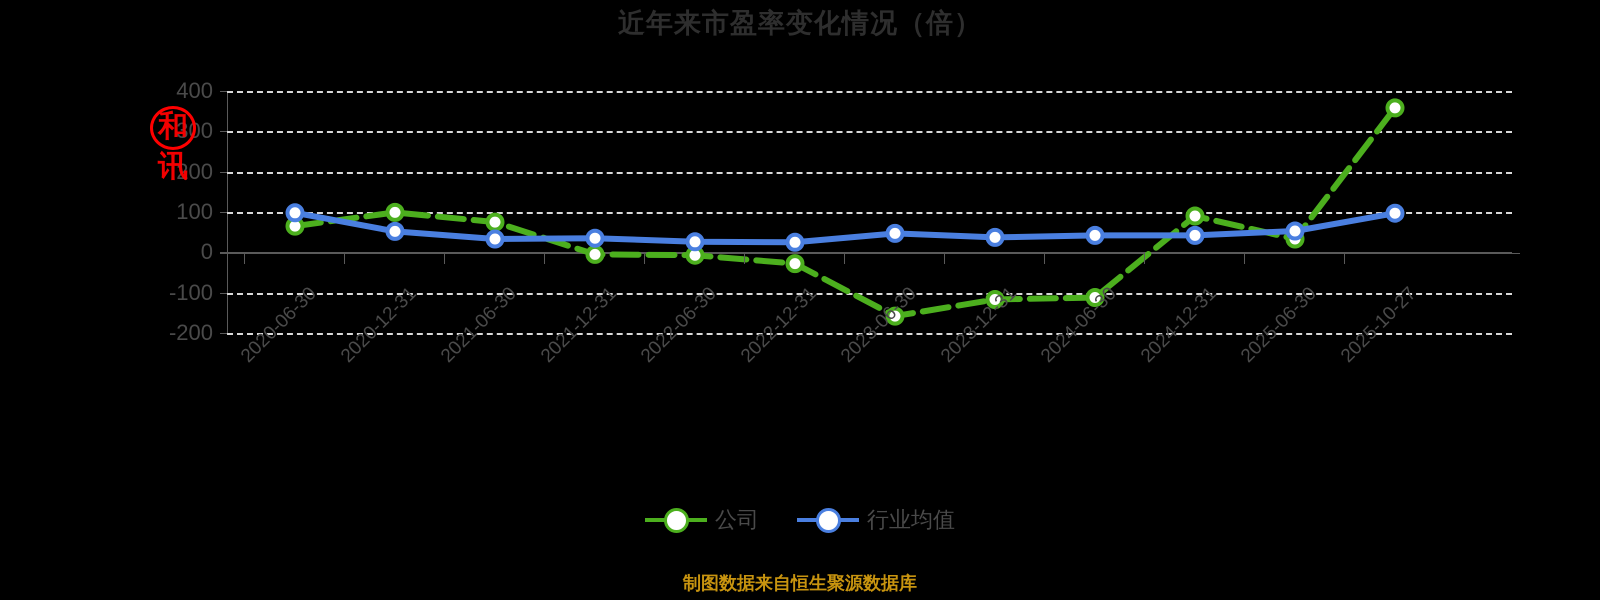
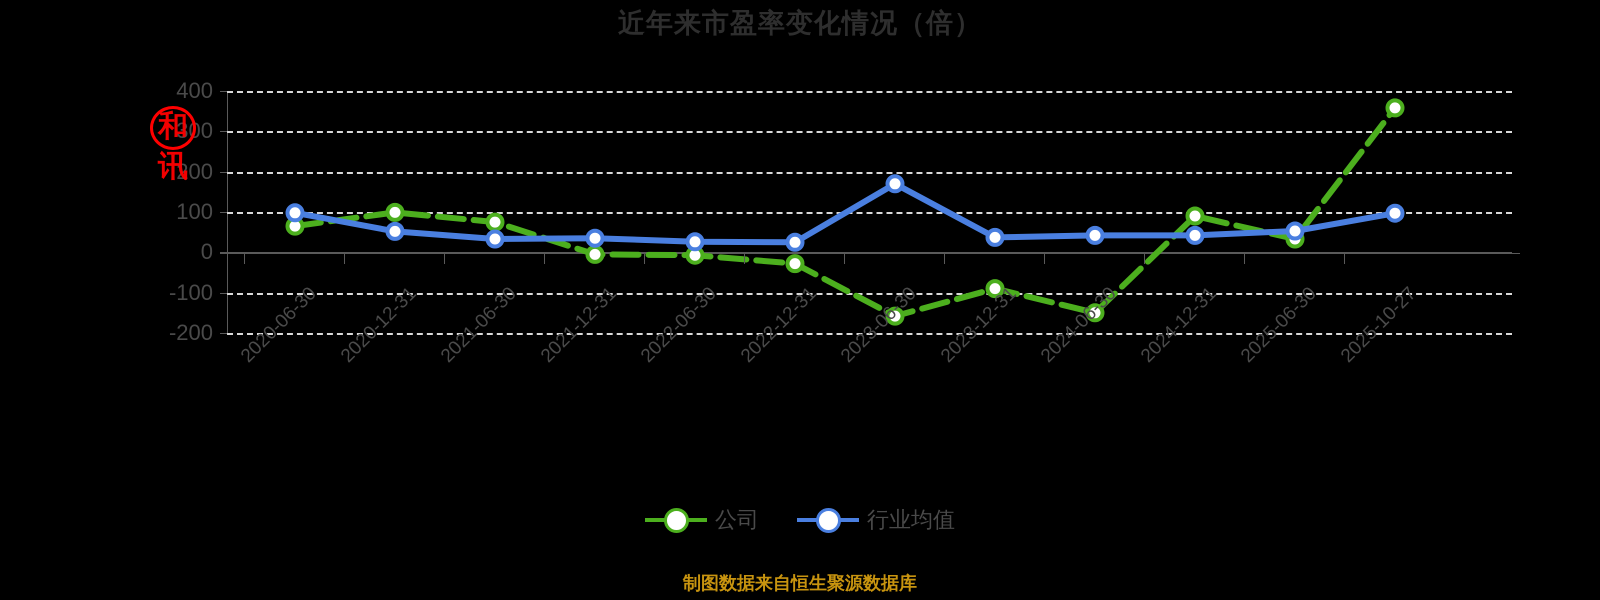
行业均值/2023-06-30: 50 -> 170
公司/2023-12-31: -120 -> -90
公司/2024-06-30: -110 -> -150
